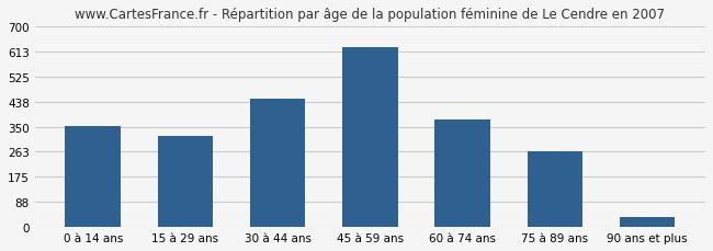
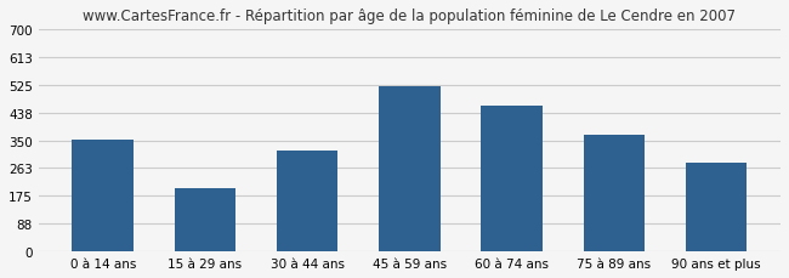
15 à 29 ans: 320 -> 200
30 à 44 ans: 447 -> 320
45 à 59 ans: 630 -> 520
60 à 74 ans: 376 -> 460
75 à 89 ans: 265 -> 370
90 ans et plus: 35 -> 280
